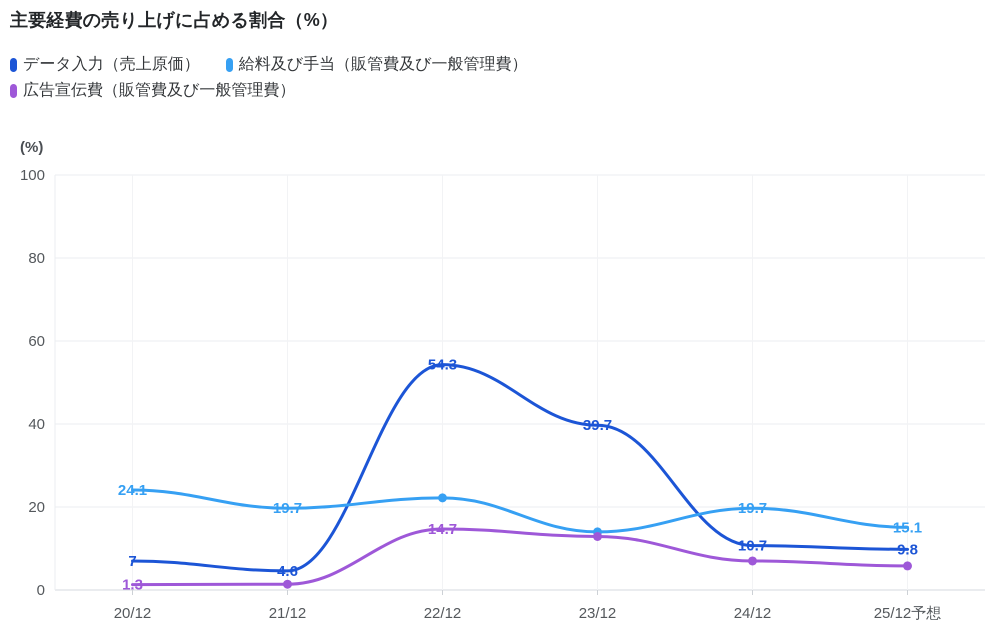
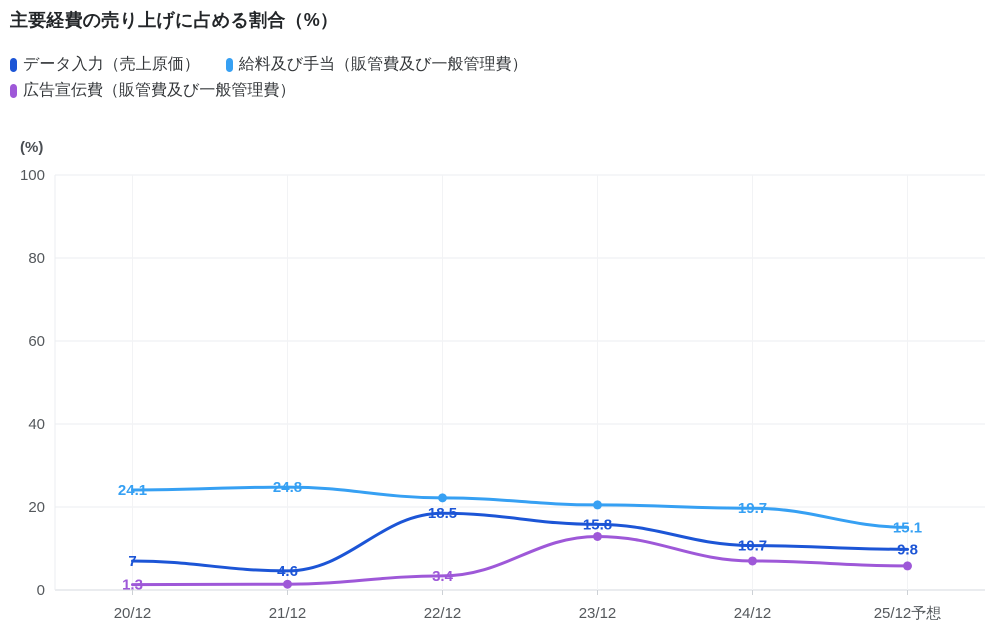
給料及び手当（販管費及び一般管理費）/21/12: 19.7 -> 24.8
データ入力（売上原価）/22/12: 54.3 -> 18.5
広告宣伝費（販管費及び一般管理費）/22/12: 14.7 -> 3.4
データ入力（売上原価）/23/12: 39.7 -> 15.8
給料及び手当（販管費及び一般管理費）/23/12: 14 -> 20
